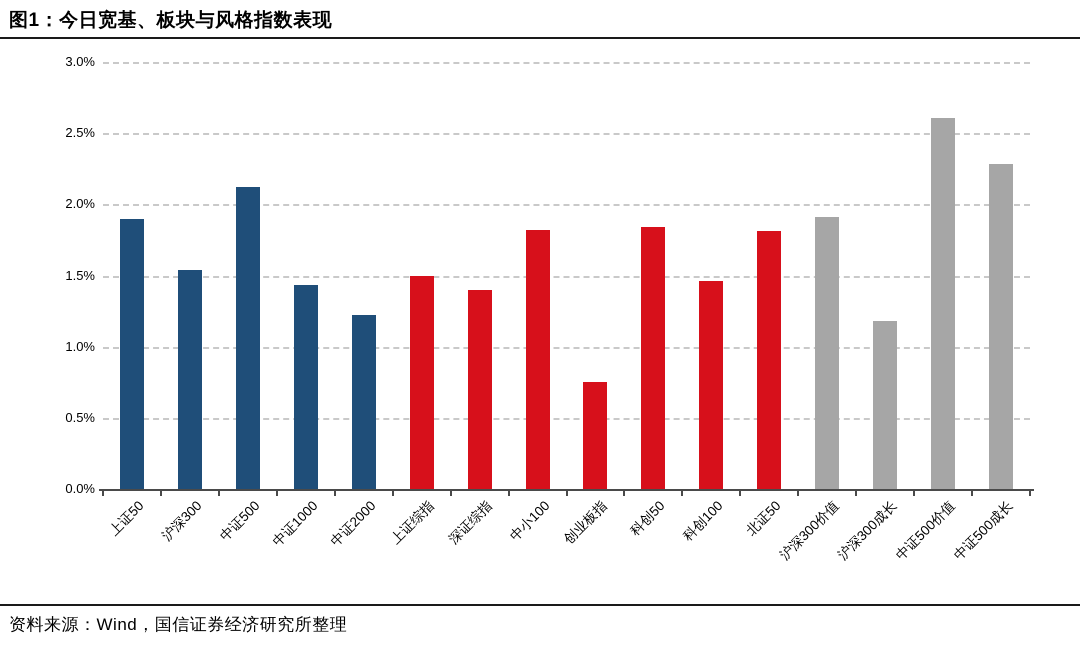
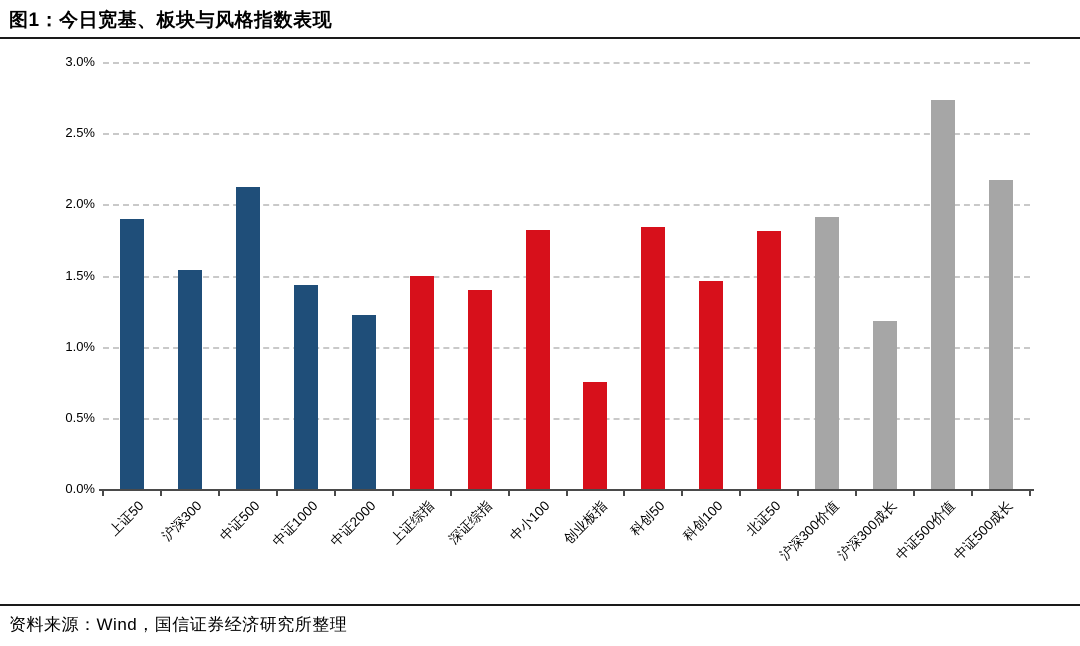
中证500价值: 2.61% -> 2.73%
中证500成长: 2.28% -> 2.17%
